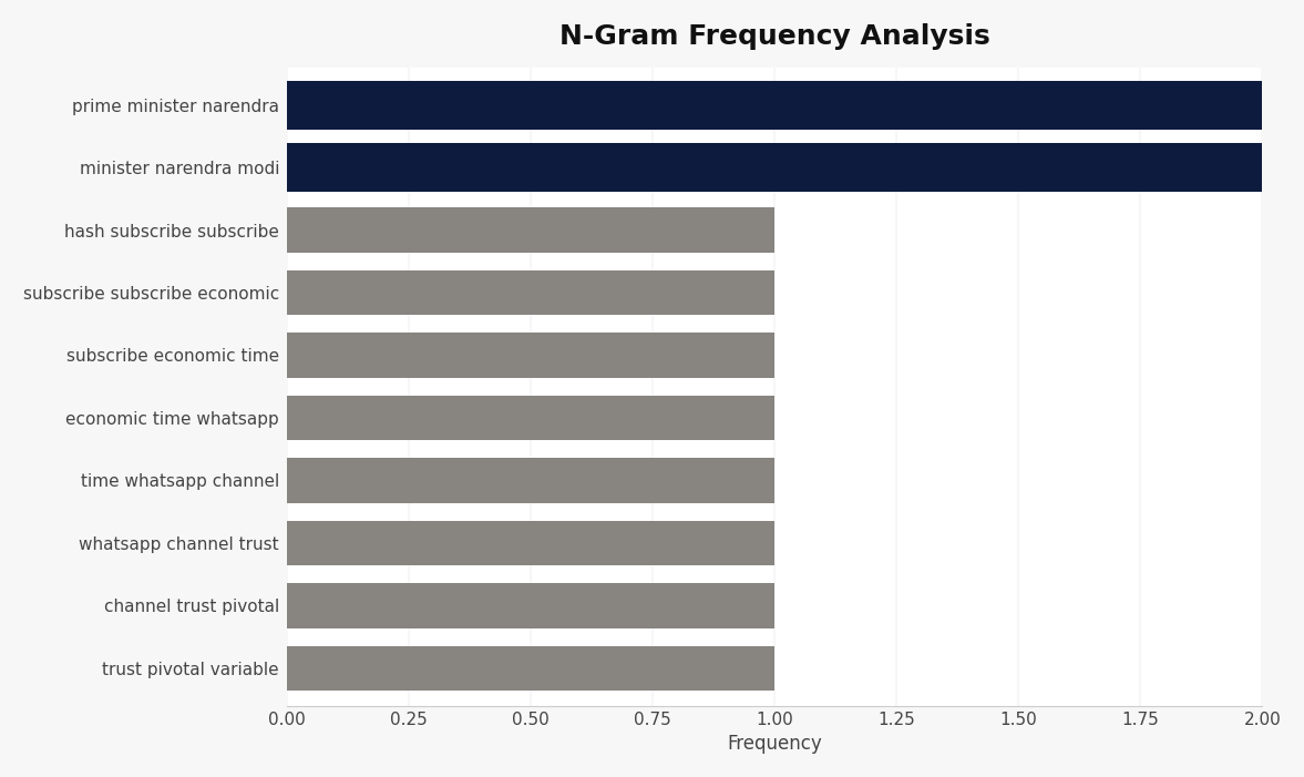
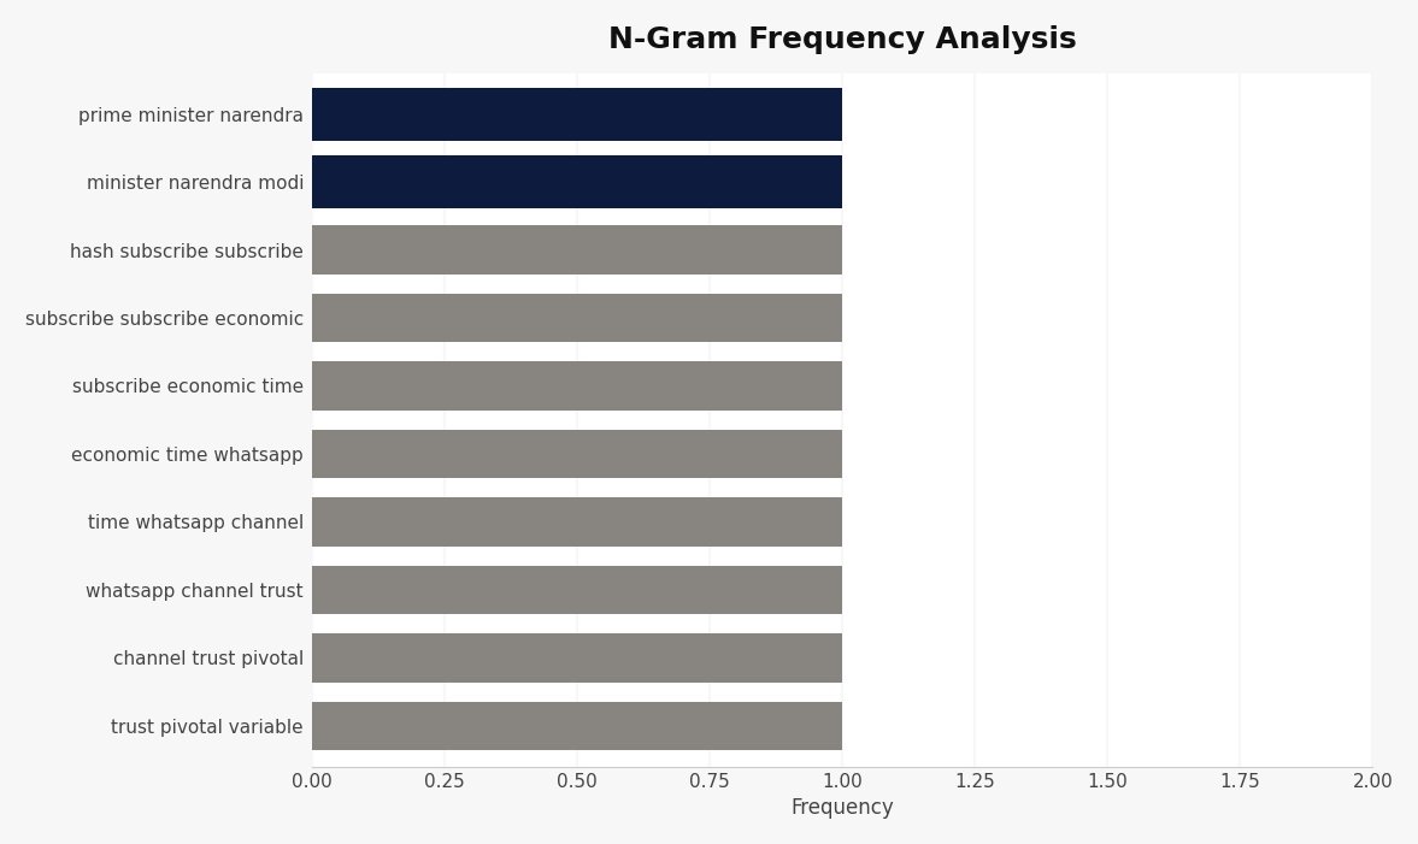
prime minister narendra: 2 -> 1
minister narendra modi: 2 -> 1
